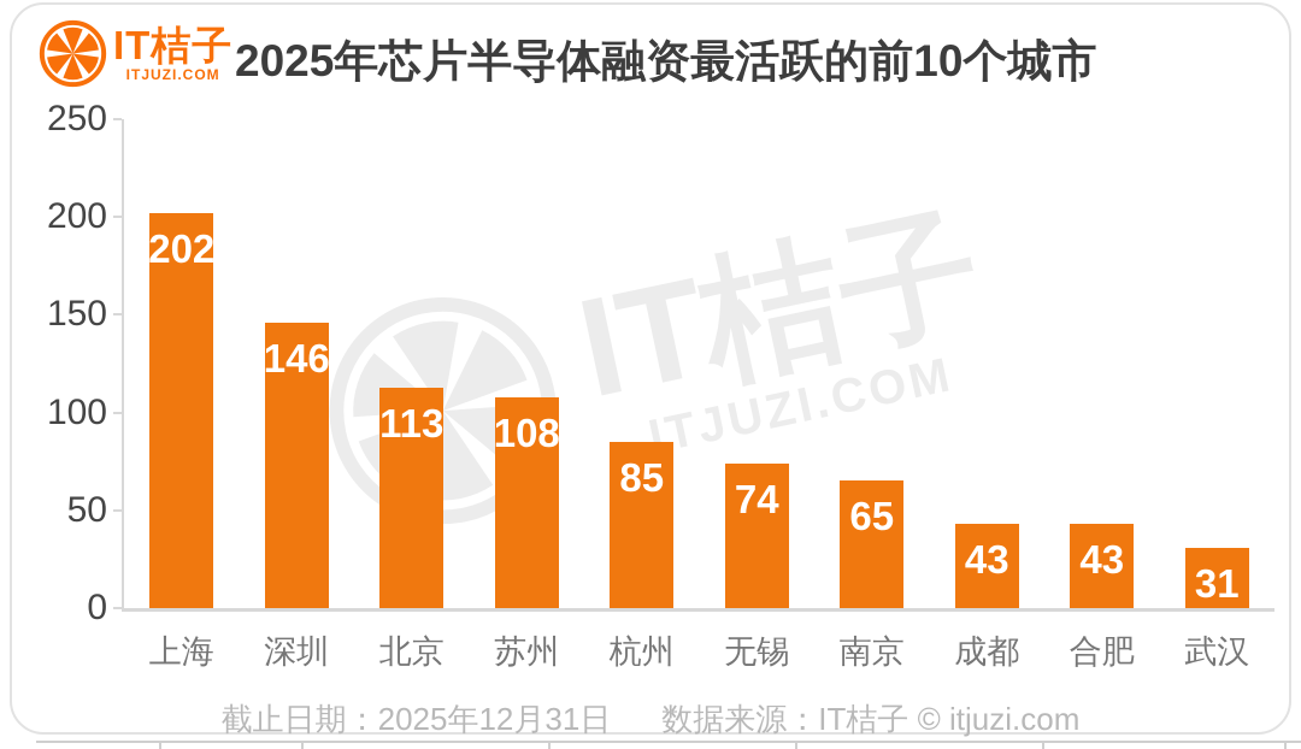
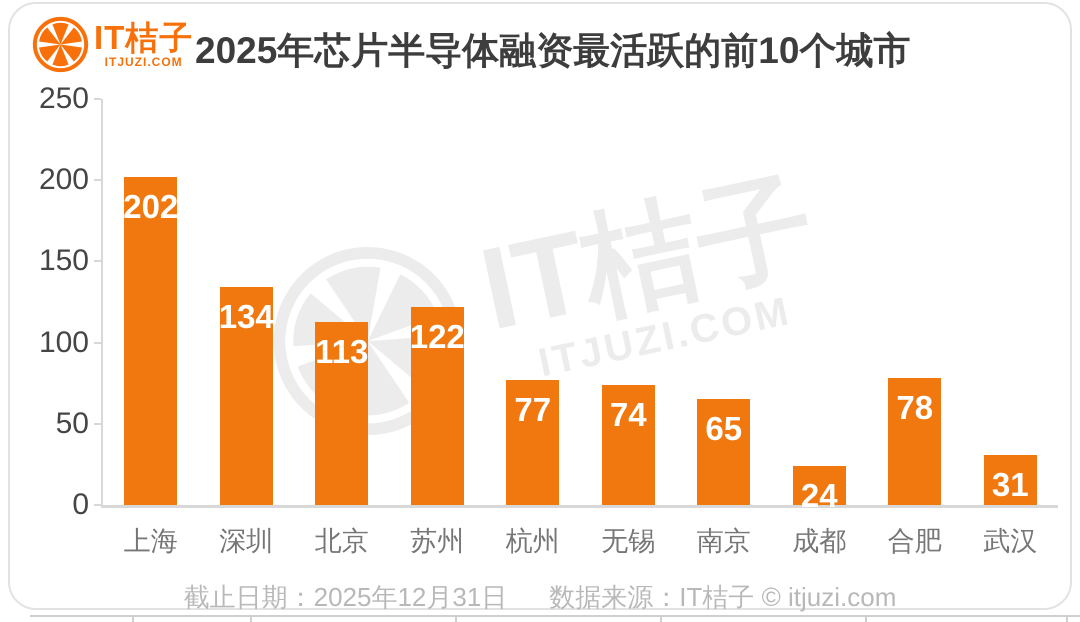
深圳: 146 -> 134
苏州: 108 -> 122
杭州: 85 -> 77
成都: 43 -> 24
合肥: 43 -> 78
